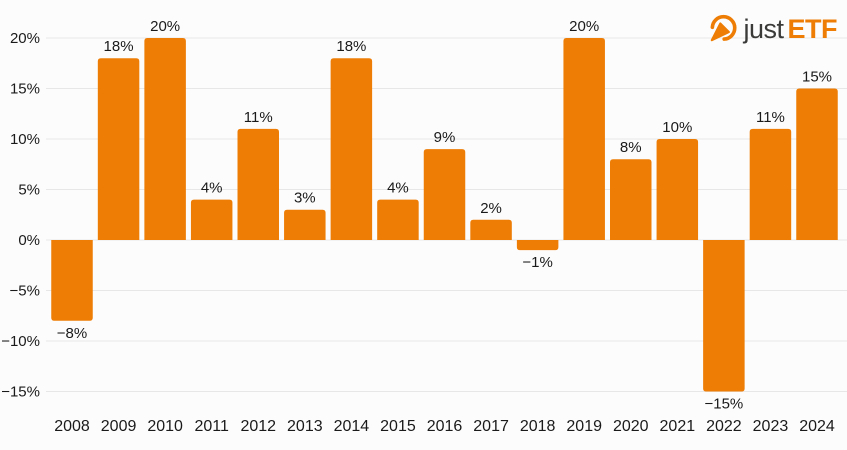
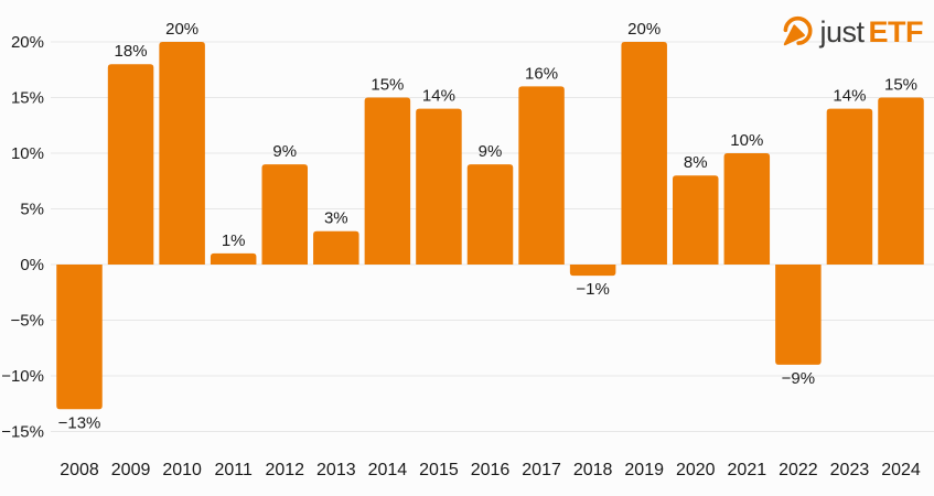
2008: −8% -> −13%
2011: 4% -> 1%
2012: 11% -> 9%
2014: 18% -> 15%
2015: 4% -> 14%
2017: 2% -> 16%
2022: −15% -> −9%
2023: 11% -> 14%
